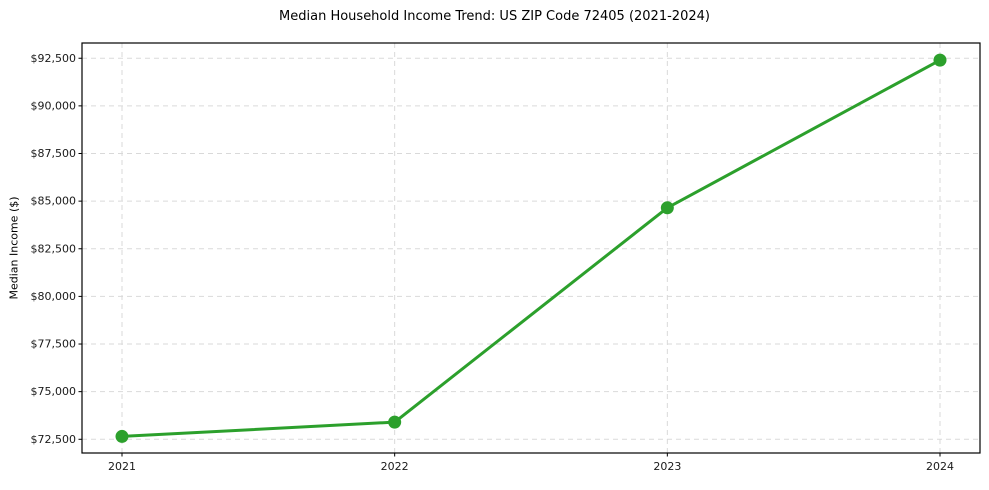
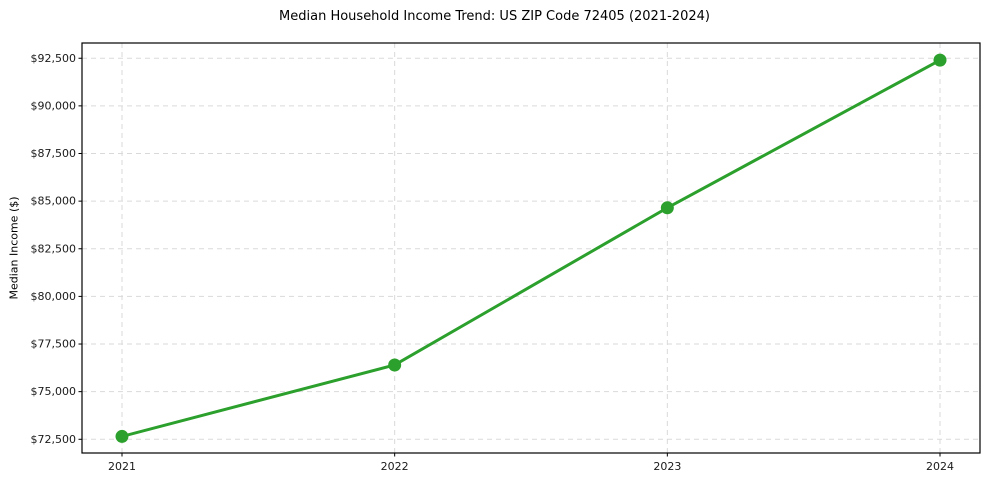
2022: $73400 -> $76400
